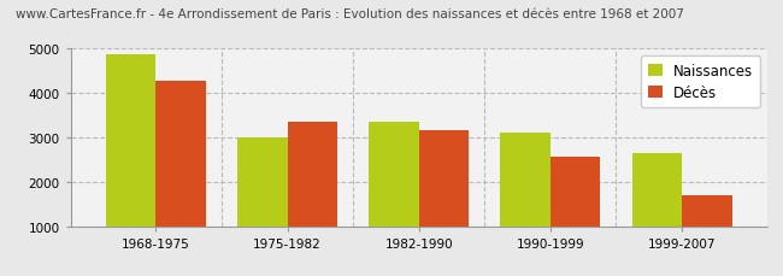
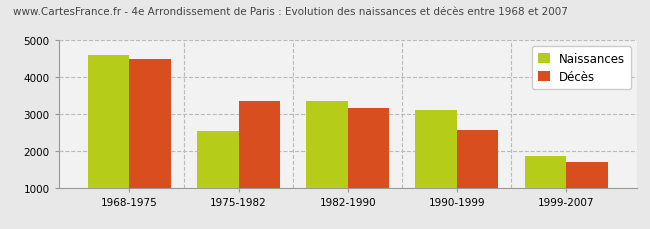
Naissances/1968-1975: 4880 -> 4600
Décès/1968-1975: 4290 -> 4500
Naissances/1975-1982: 3010 -> 2550
Naissances/1999-2007: 2660 -> 1850
